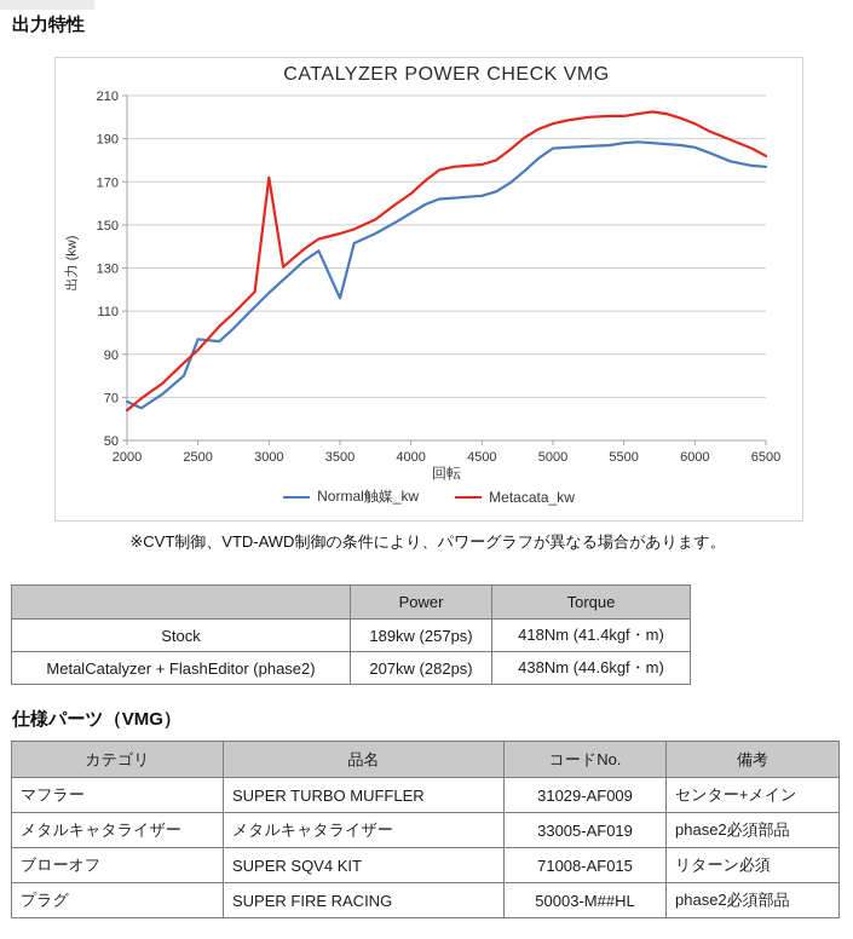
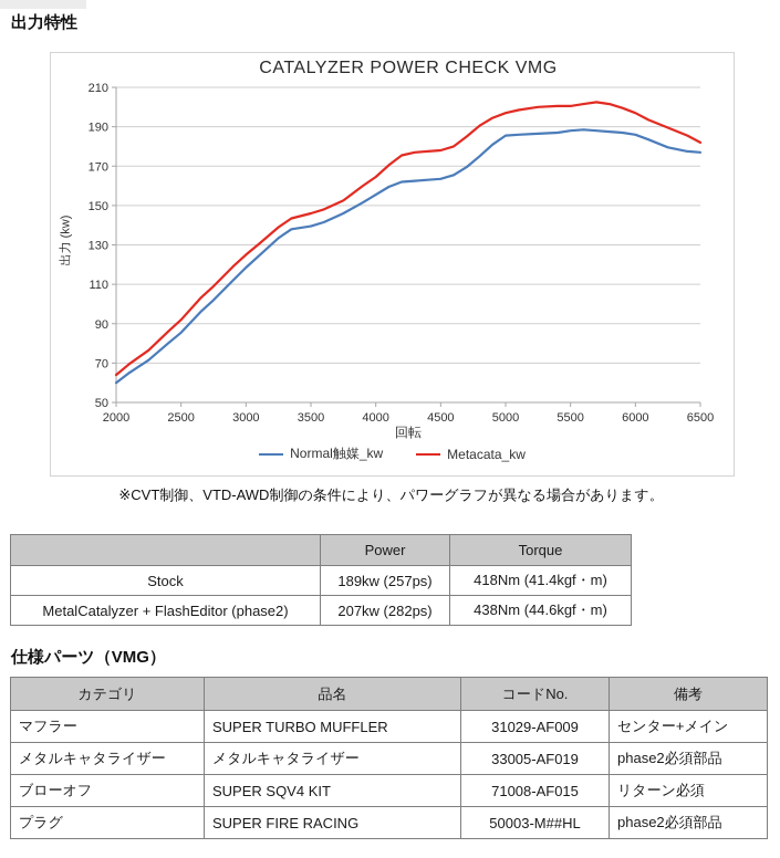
Normal触媒_kw/2000: 68 -> 60
Normal触媒_kw/2500: 97 -> 86
Metacata_kw/3000: 172 -> 125
Normal触媒_kw/3500: 116 -> 140
